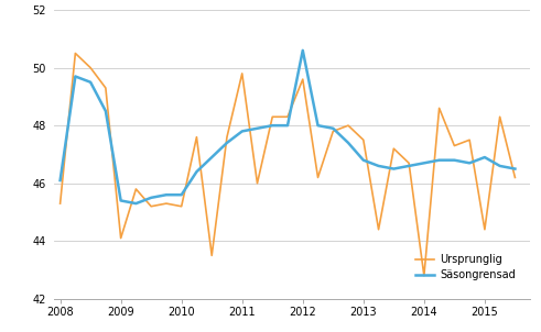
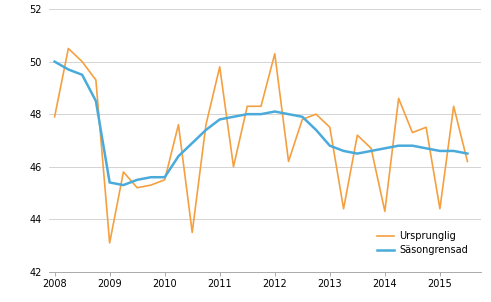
Ursprunglig/2008: 45.3 -> 47.9
Säsongrensad/2008: 46.1 -> 50.0
Ursprunglig/2009: 44.1 -> 43.1
Ursprunglig/2010: 45.2 -> 45.5
Ursprunglig/2012: 49.6 -> 50.3
Säsongrensad/2012: 50.6 -> 48.1
Ursprunglig/2014: 42.8 -> 44.3
Säsongrensad/2015: 46.9 -> 46.6
